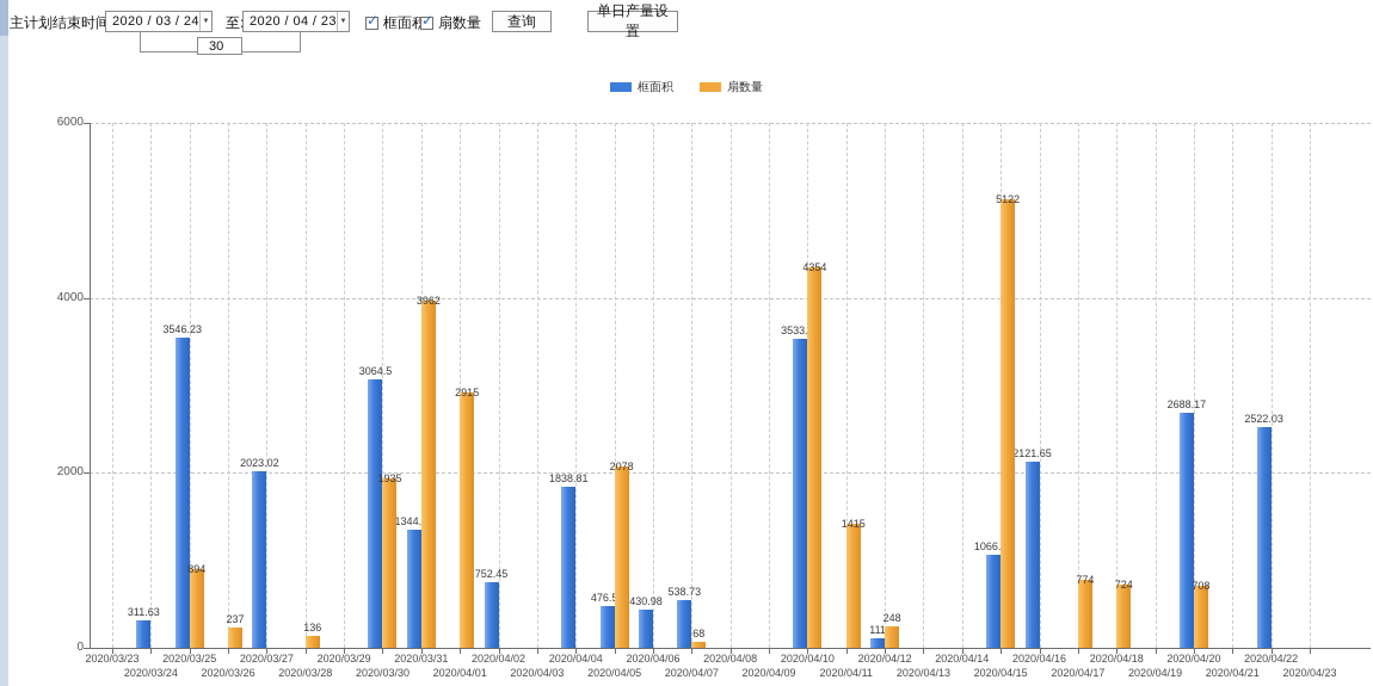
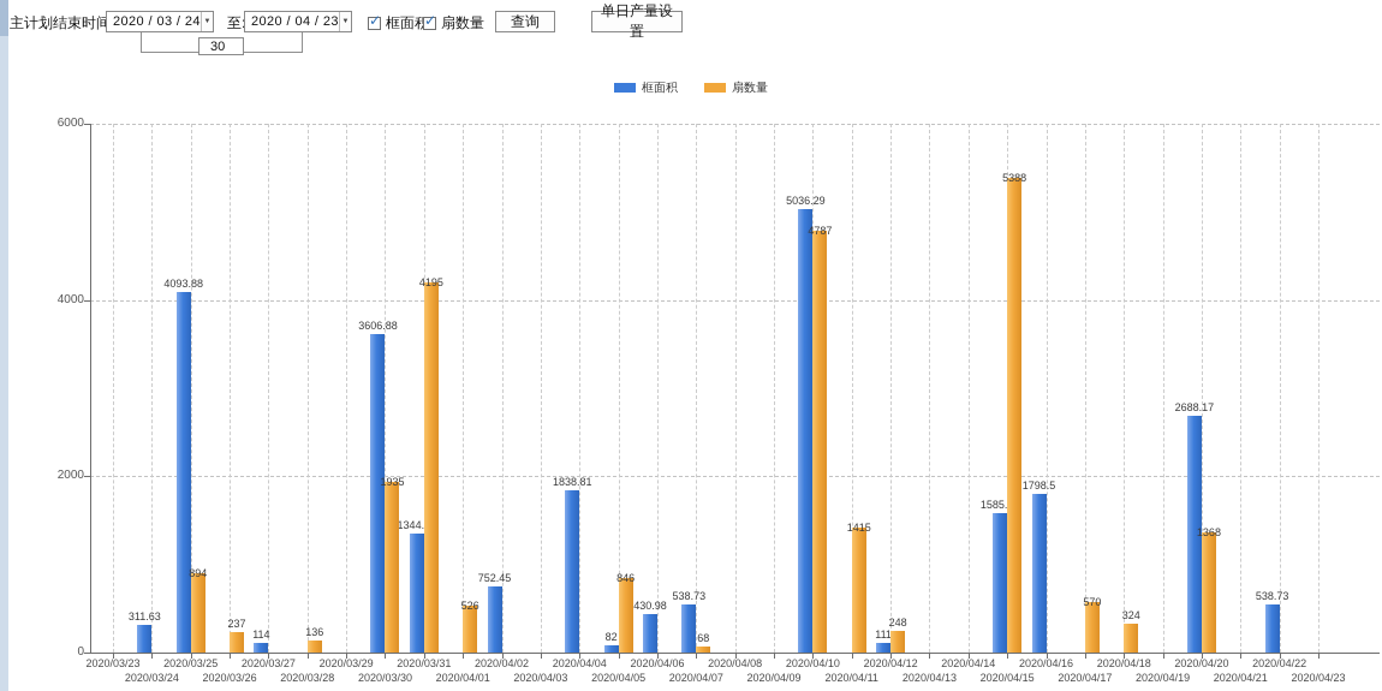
框面积/2020/03/25: 3546.23 -> 4093.88
框面积/2020/03/27: 2023.02 -> 114
框面积/2020/03/30: 3064.5 -> 3606.88
扇数量/2020/03/31: 3962 -> 4195
扇数量/2020/04/01: 2915 -> 526
框面积/2020/04/05: 476.51 -> 82
扇数量/2020/04/05: 2078 -> 846
框面积/2020/04/10: 3533.66 -> 5036.29
扇数量/2020/04/10: 4354 -> 4787
框面积/2020/04/15: 1066.67 -> 1585.96
扇数量/2020/04/15: 5122 -> 5388
框面积/2020/04/16: 2121.65 -> 1798.5
扇数量/2020/04/17: 774 -> 570
扇数量/2020/04/18: 724 -> 324
扇数量/2020/04/20: 708 -> 1368
框面积/2020/04/22: 2522.03 -> 538.73
